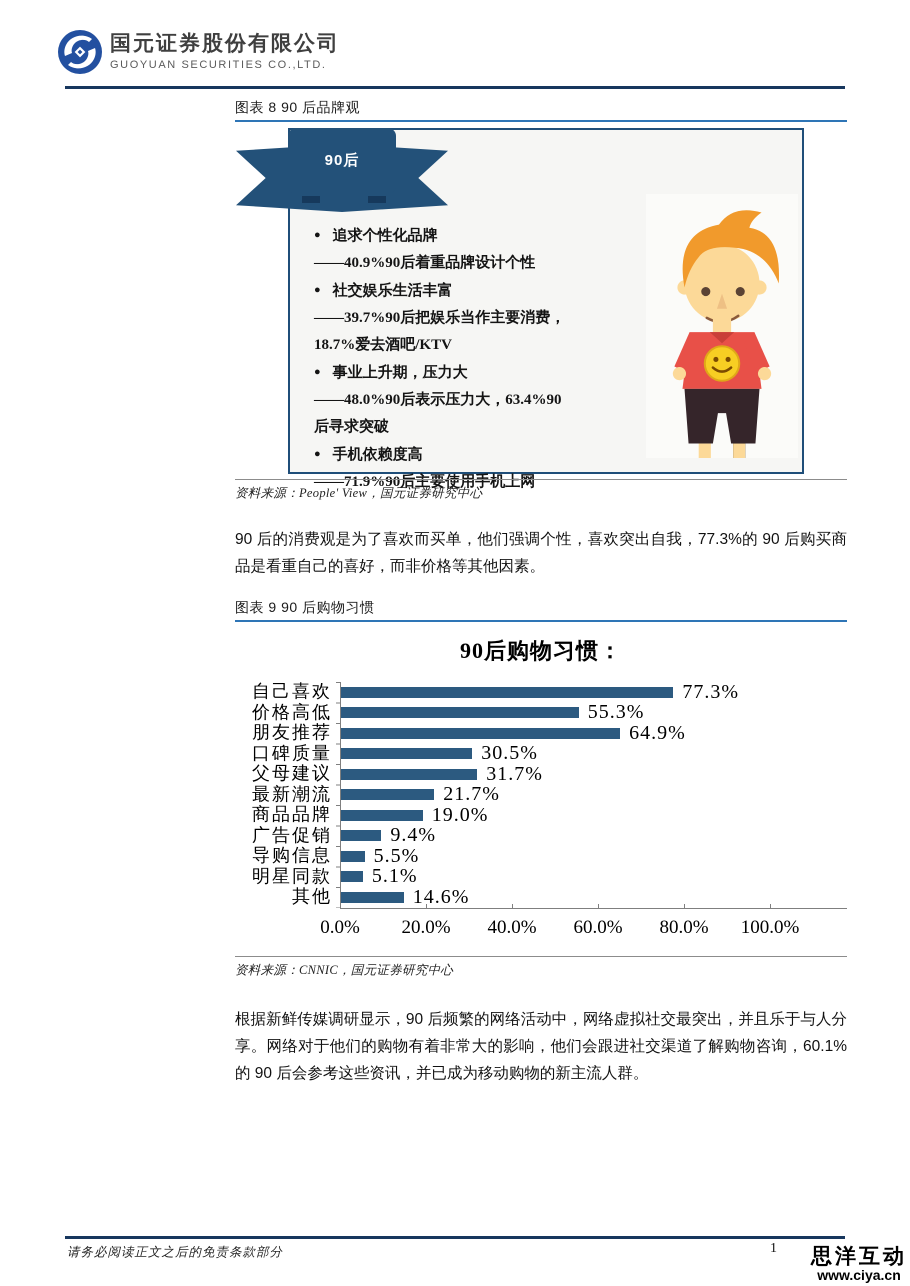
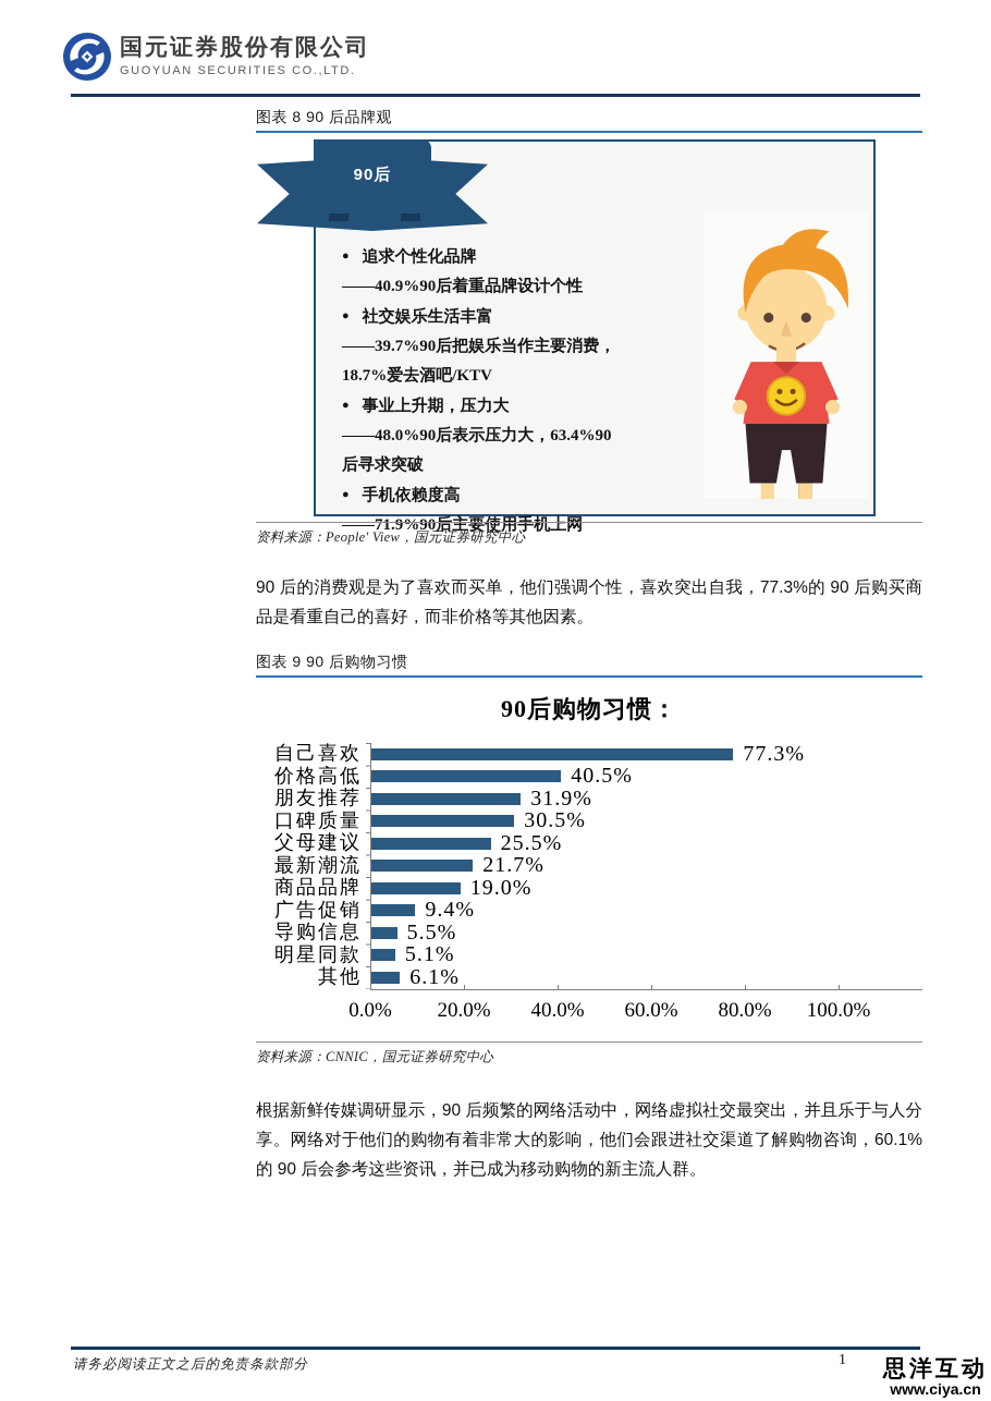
价格高低: 55.3% -> 40.5%
朋友推荐: 64.9% -> 31.9%
父母建议: 31.7% -> 25.5%
其他: 14.6% -> 6.1%
